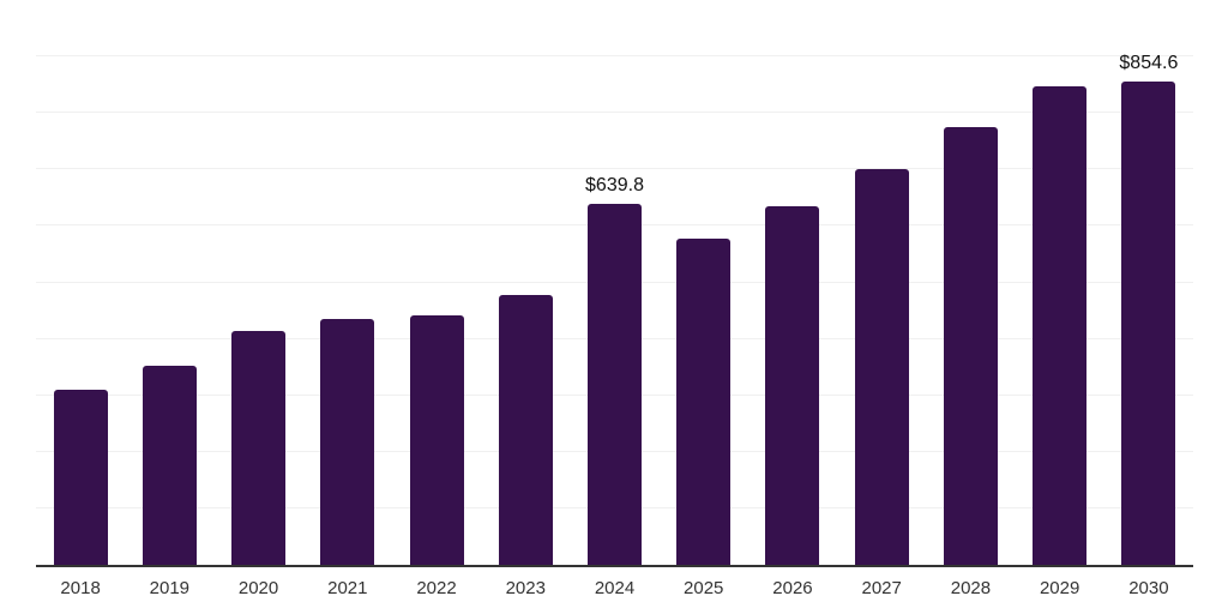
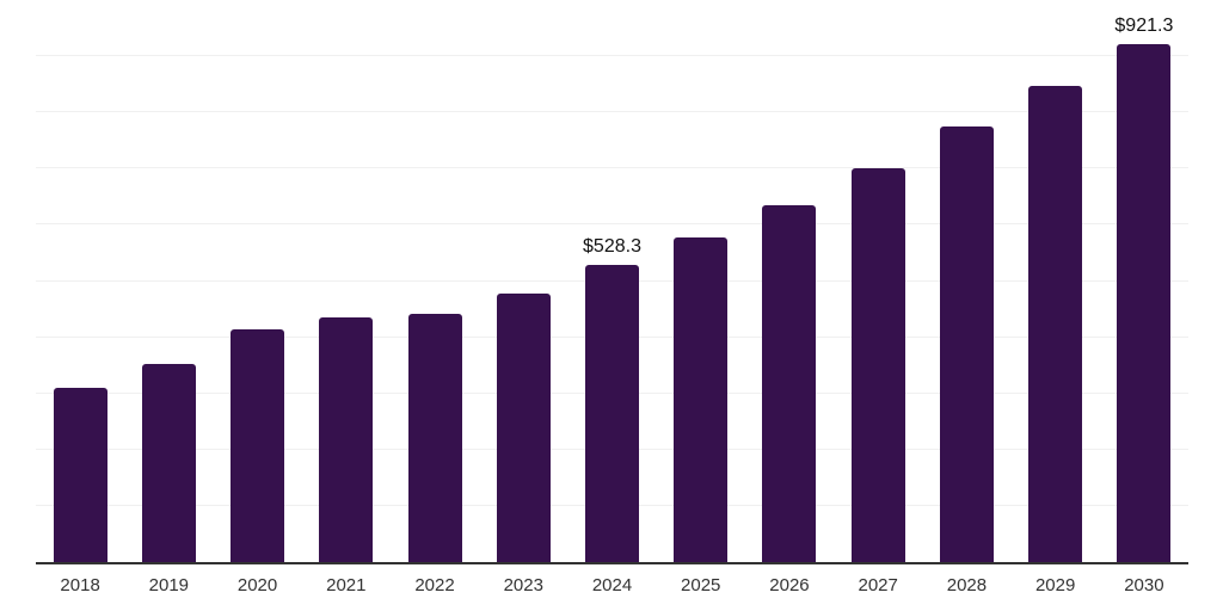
2024: $639.8 -> $528.3
2030: $854.6 -> $921.3
